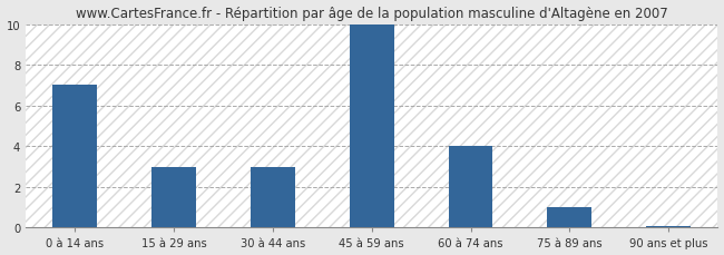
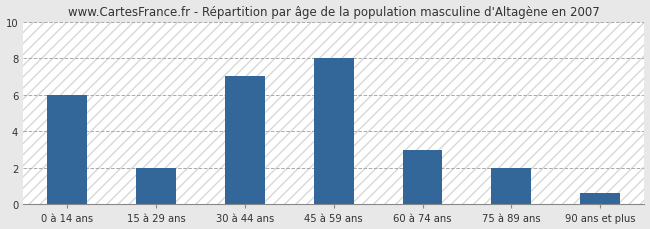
0 à 14 ans: 7.0 -> 6.0
15 à 29 ans: 3.0 -> 2.0
30 à 44 ans: 3.0 -> 7.0
45 à 59 ans: 10.0 -> 8.0
60 à 74 ans: 4.0 -> 3.0
75 à 89 ans: 1.0 -> 2.0
90 ans et plus: 0.1 -> 0.6
